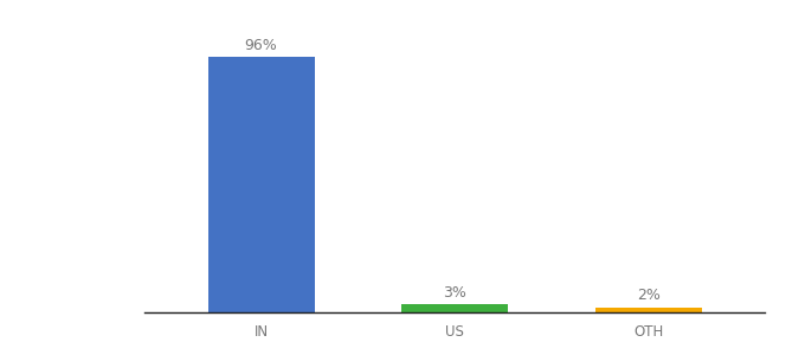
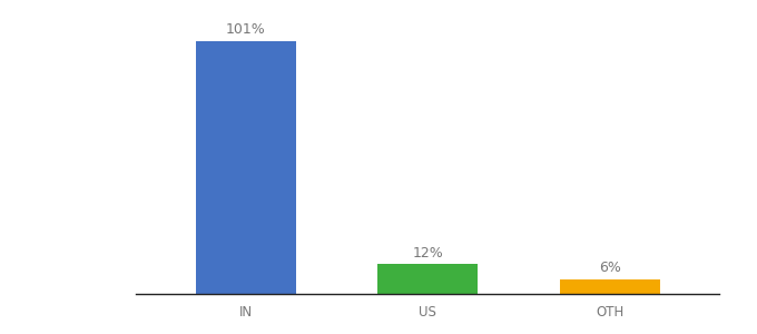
IN: 96% -> 101%
US: 3% -> 12%
OTH: 2% -> 6%
